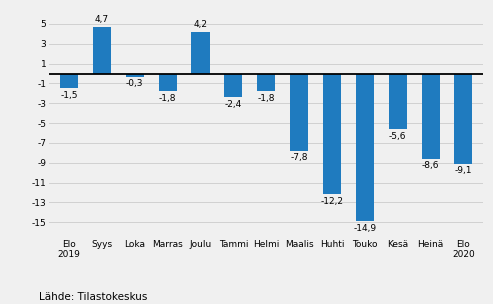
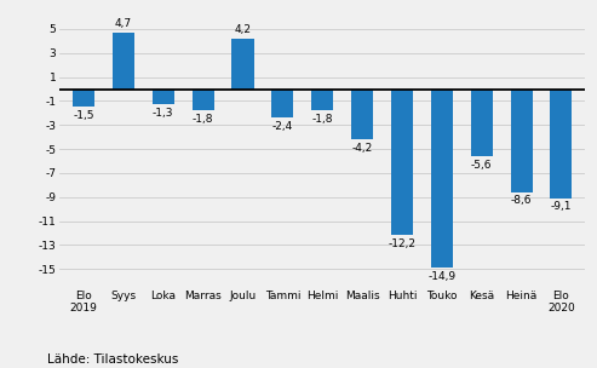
Loka: -0,3 -> -1,3
Maalis: -7,8 -> -4,2
